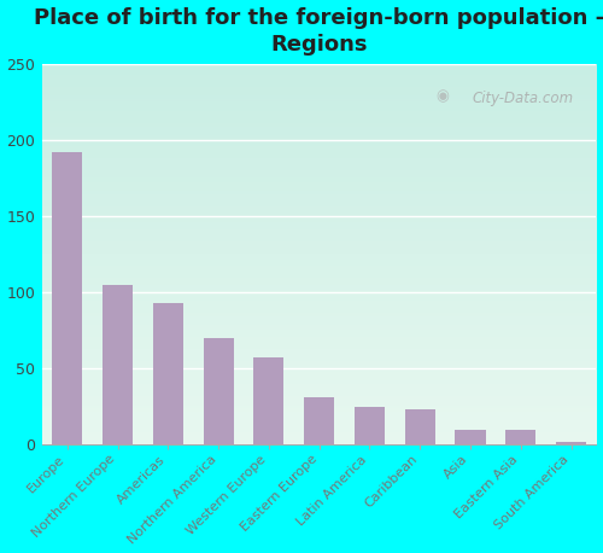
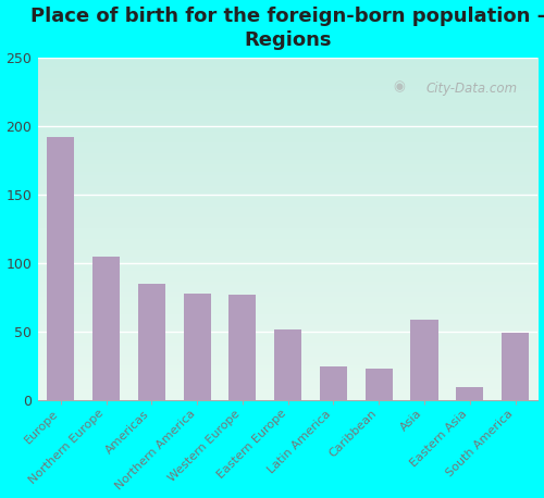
Americas: 93 -> 85
Northern America: 70 -> 78
Western Europe: 57 -> 77
Eastern Europe: 31 -> 52
Asia: 10 -> 59
South America: 2 -> 49
